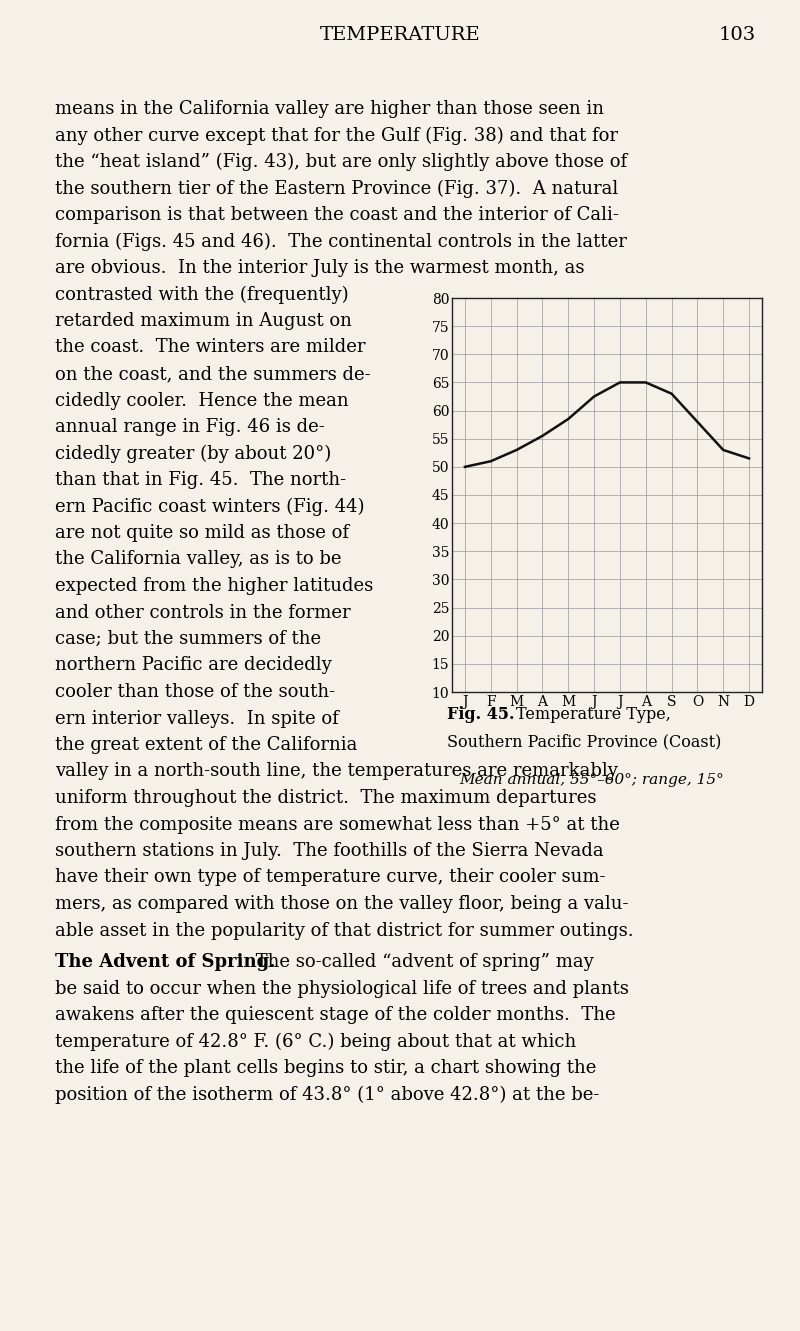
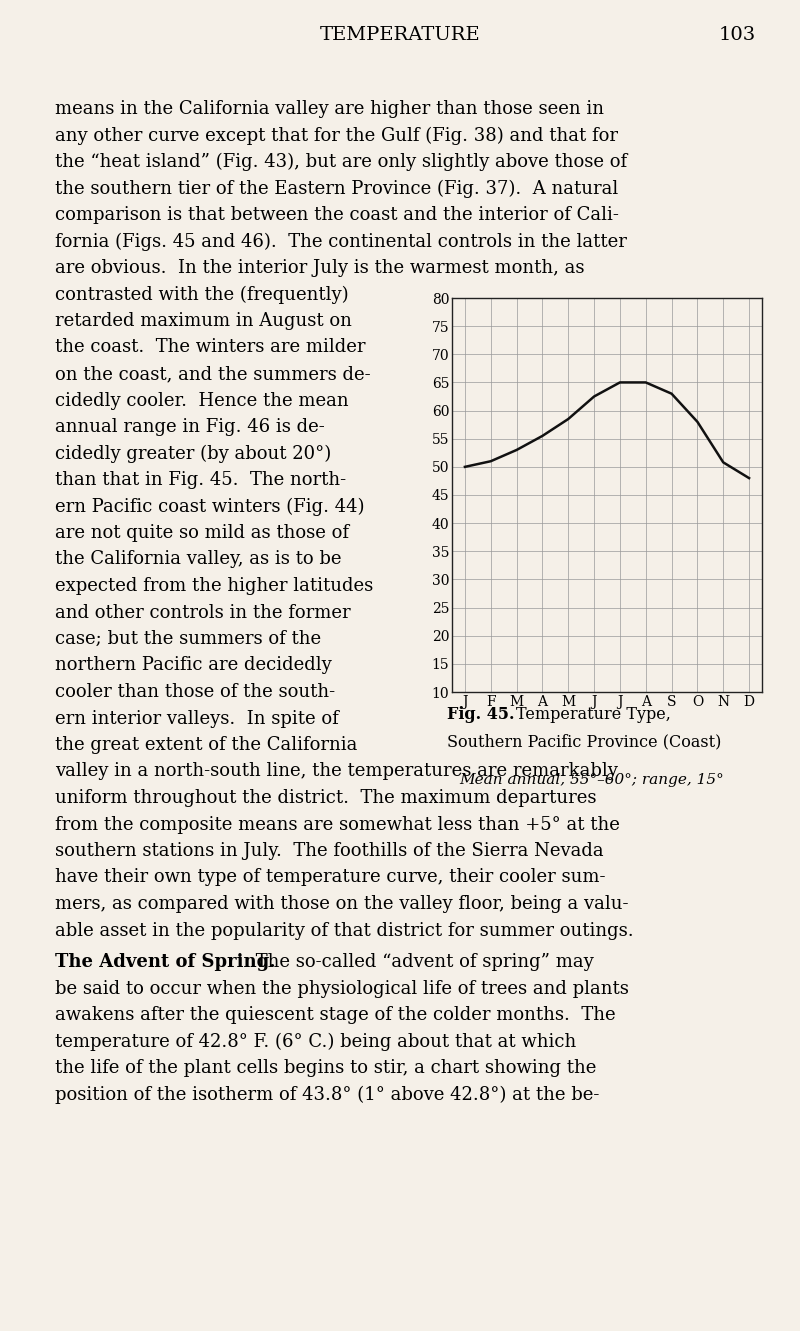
N: 53.0 -> 50.8
D: 51.5 -> 48.0
